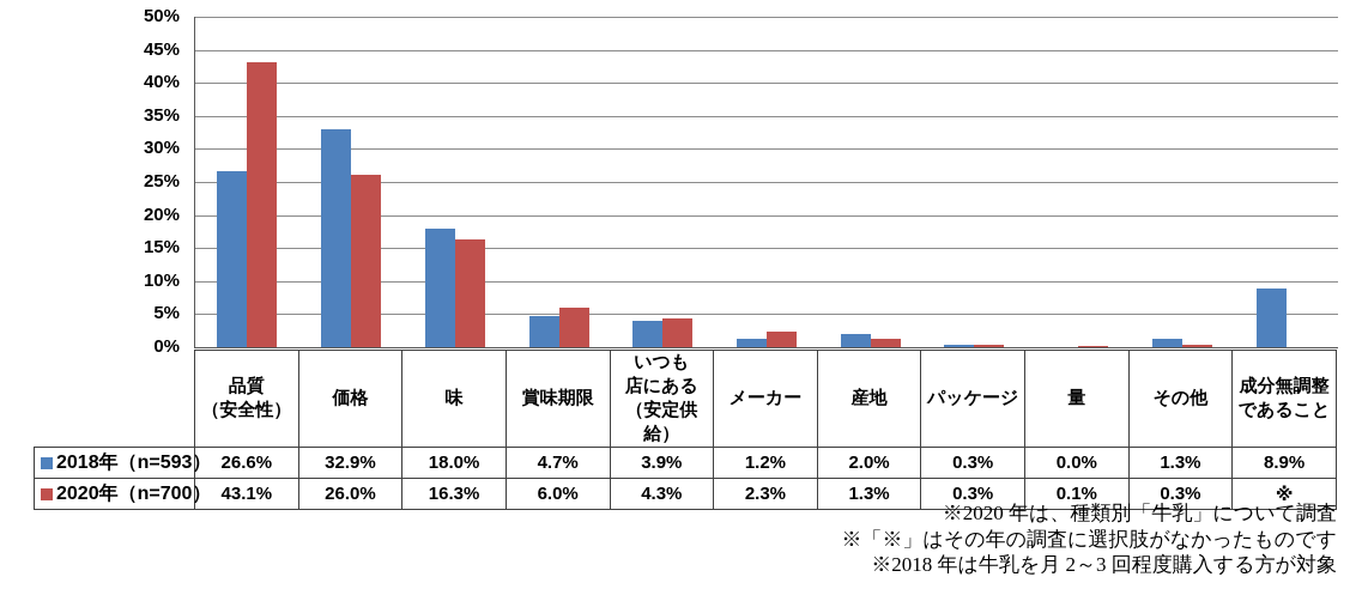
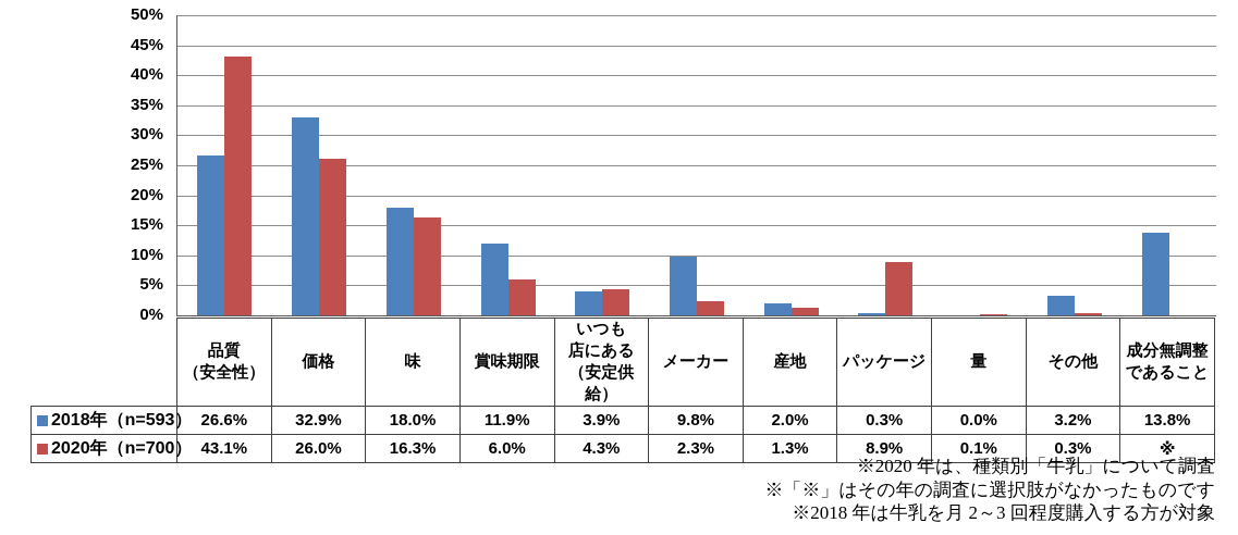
2018年（n=593）/賞味期限: 4.7% -> 11.9%
2018年（n=593）/メーカー: 1.2% -> 9.8%
2020年（n=700）/パッケージ: 0.3% -> 8.9%
2018年（n=593）/その他: 1.3% -> 3.2%
2018年（n=593）/成分無調整であること: 8.9% -> 13.8%
